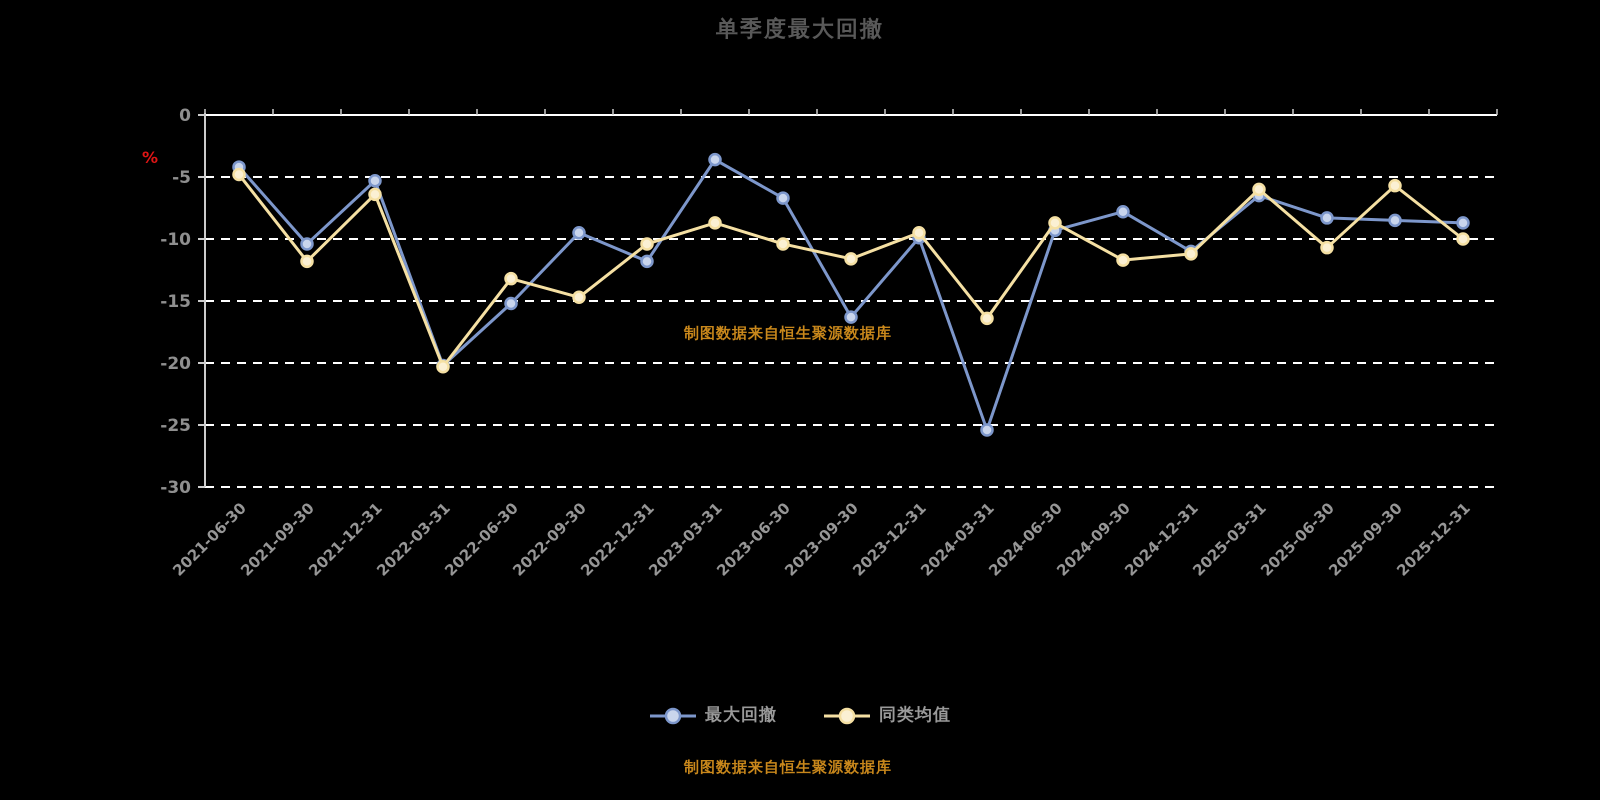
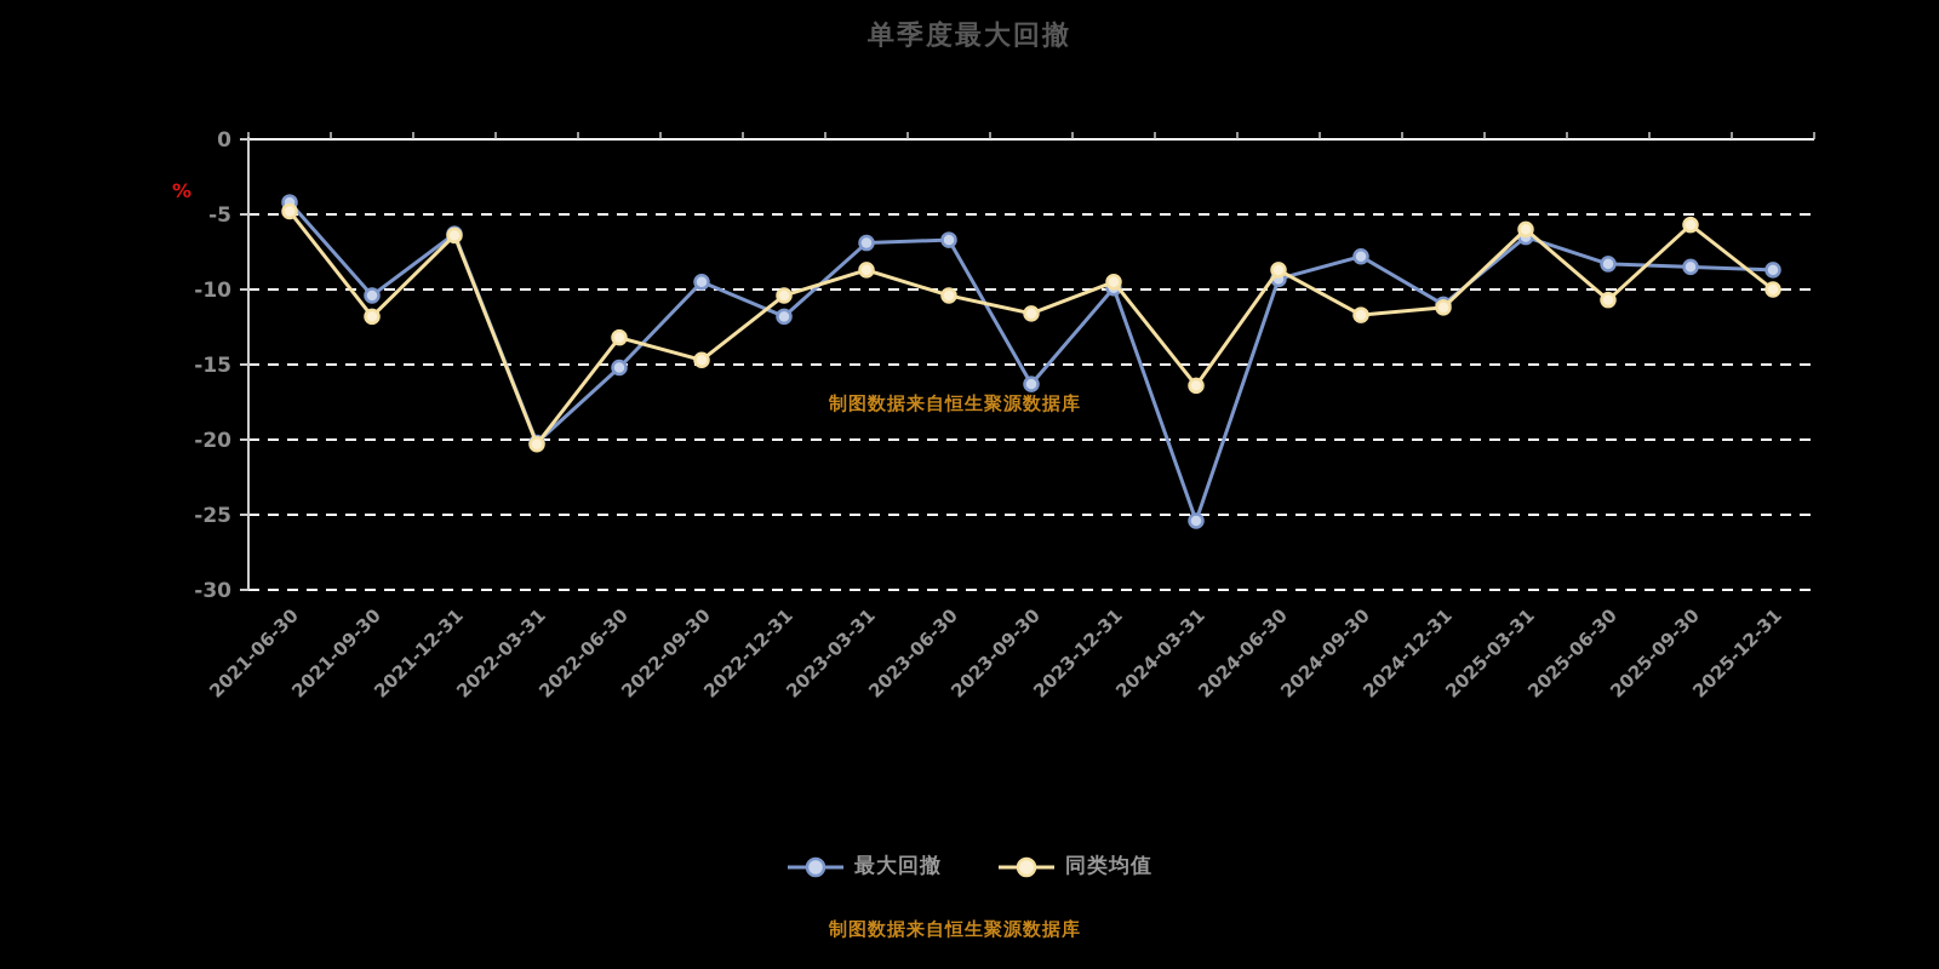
最大回撤/2021-12-31: -5.3 -> -6.3
最大回撤/2023-03-31: -3.6 -> -6.9
